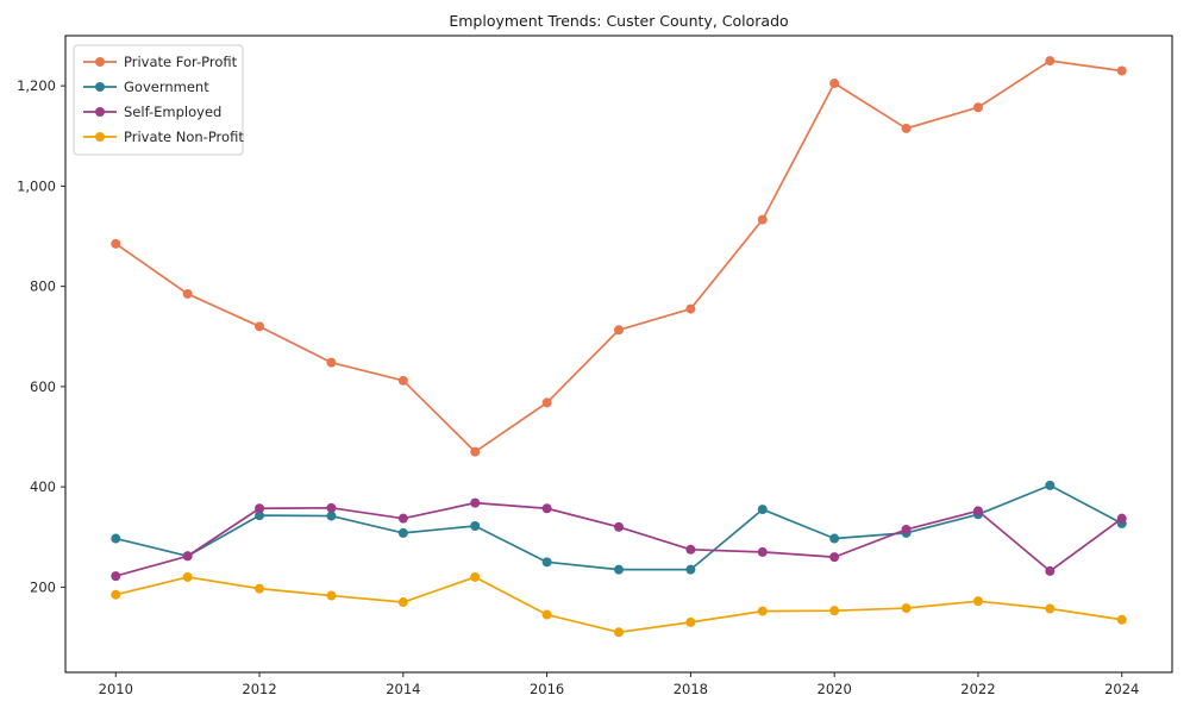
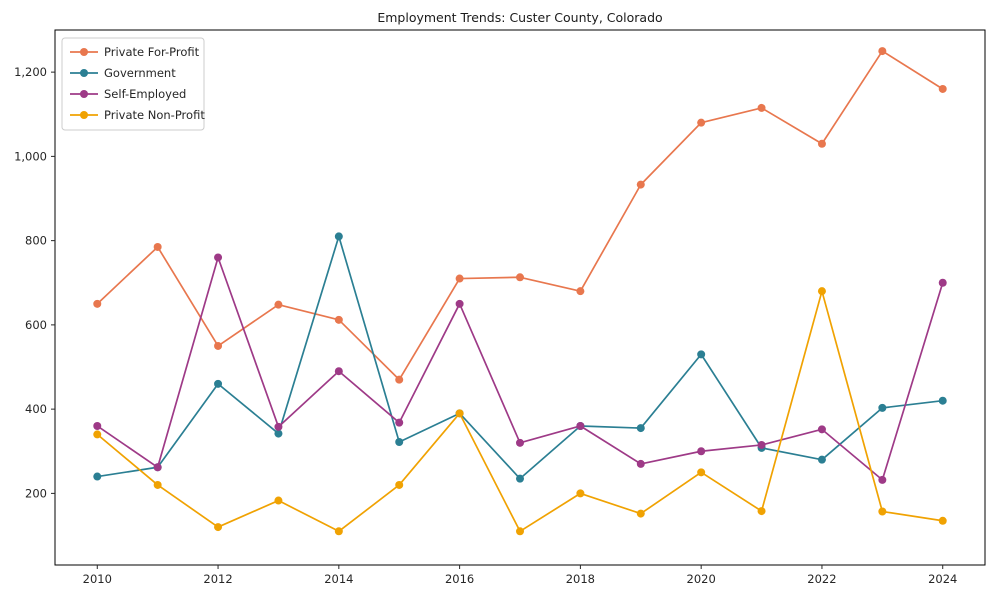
Private For-Profit/2010: 880 -> 650
Government/2010: 300 -> 240
Self-Employed/2010: 220 -> 360
Private Non-Profit/2010: 180 -> 340
Private For-Profit/2012: 720 -> 550
Government/2012: 340 -> 460
Self-Employed/2012: 360 -> 760
Private Non-Profit/2012: 200 -> 120
Government/2014: 310 -> 810
Self-Employed/2014: 340 -> 490
Private Non-Profit/2014: 170 -> 110
Private For-Profit/2016: 570 -> 710
Government/2016: 250 -> 390
Self-Employed/2016: 360 -> 650
Private Non-Profit/2016: 140 -> 390
Private For-Profit/2018: 760 -> 680
Government/2018: 240 -> 360
Self-Employed/2018: 280 -> 360
Private Non-Profit/2018: 130 -> 200
Private For-Profit/2020: 1200 -> 1080
Government/2020: 300 -> 530
Self-Employed/2020: 260 -> 300
Private Non-Profit/2020: 150 -> 250
Private For-Profit/2022: 1160 -> 1030
Government/2022: 340 -> 280
Private Non-Profit/2022: 170 -> 680
Private For-Profit/2024: 1230 -> 1160
Government/2024: 330 -> 420
Self-Employed/2024: 340 -> 700
